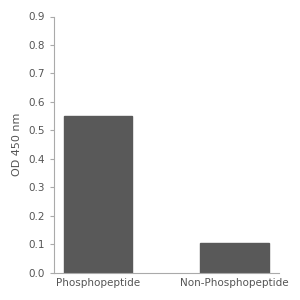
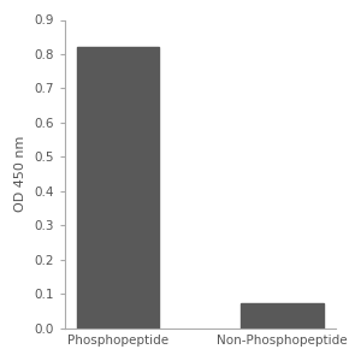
Phosphopeptide: 0.550 -> 0.820
Non-Phosphopeptide: 0.105 -> 0.073
